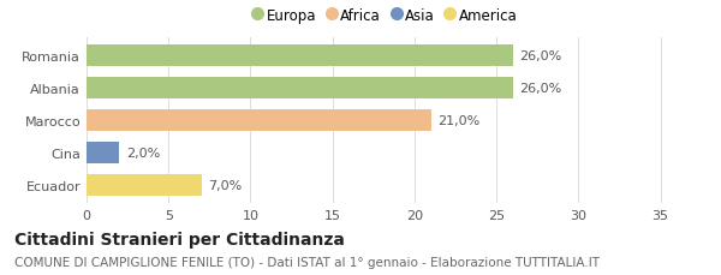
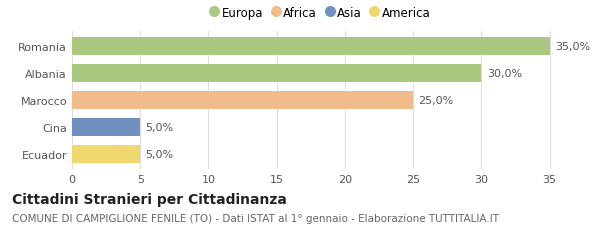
Romania: 26,0% -> 35,0%
Albania: 26,0% -> 30,0%
Marocco: 21,0% -> 25,0%
Cina: 2,0% -> 5,0%
Ecuador: 7,0% -> 5,0%
